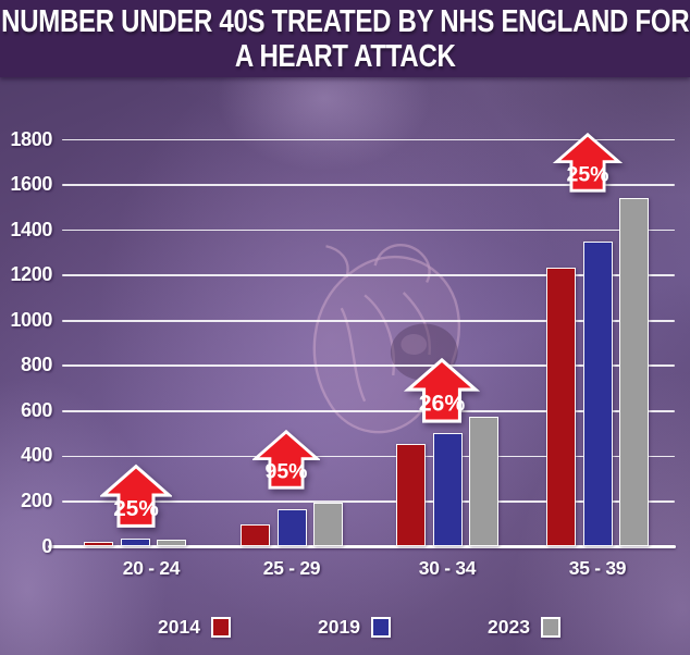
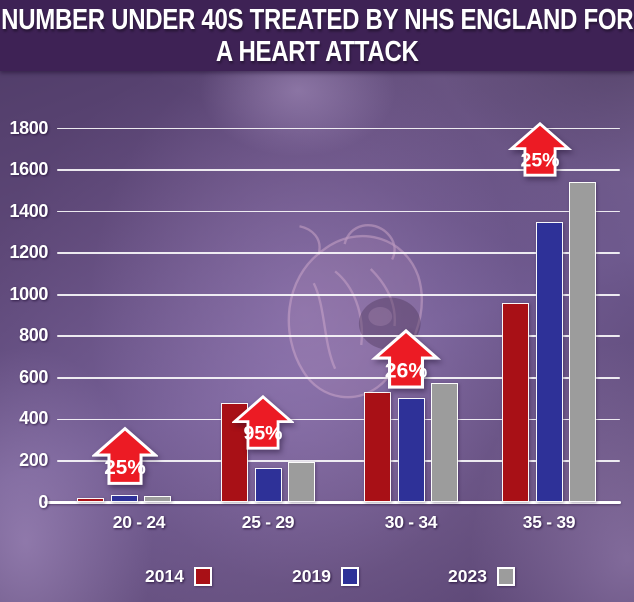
2014/25 - 29: 100 -> 480
2014/30 - 34: 460 -> 530
2014/35 - 39: 1230 -> 960
